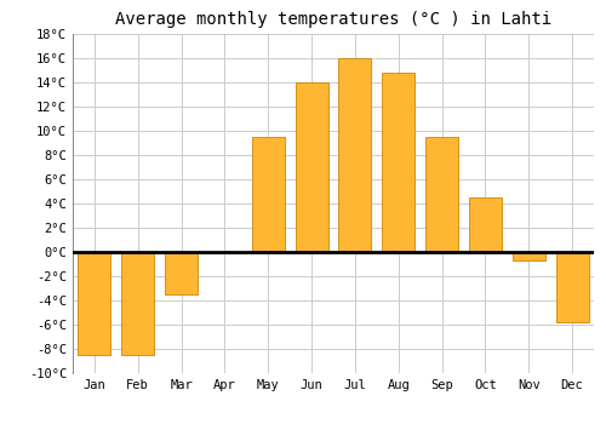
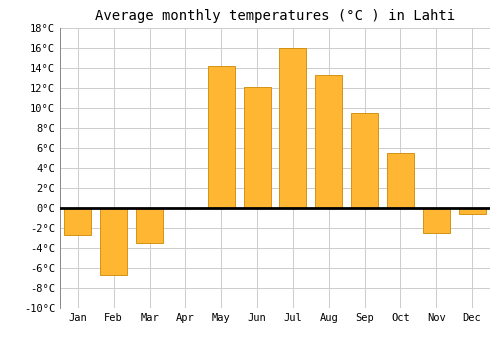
Jan: -8.5°C -> -2.7°C
Feb: -8.5°C -> -6.7°C
May: 9.5°C -> 14.2°C
Jun: 14.0°C -> 12.1°C
Aug: 14.8°C -> 13.3°C
Oct: 4.5°C -> 5.5°C
Nov: -0.7°C -> -2.5°C
Dec: -5.8°C -> -0.6°C
